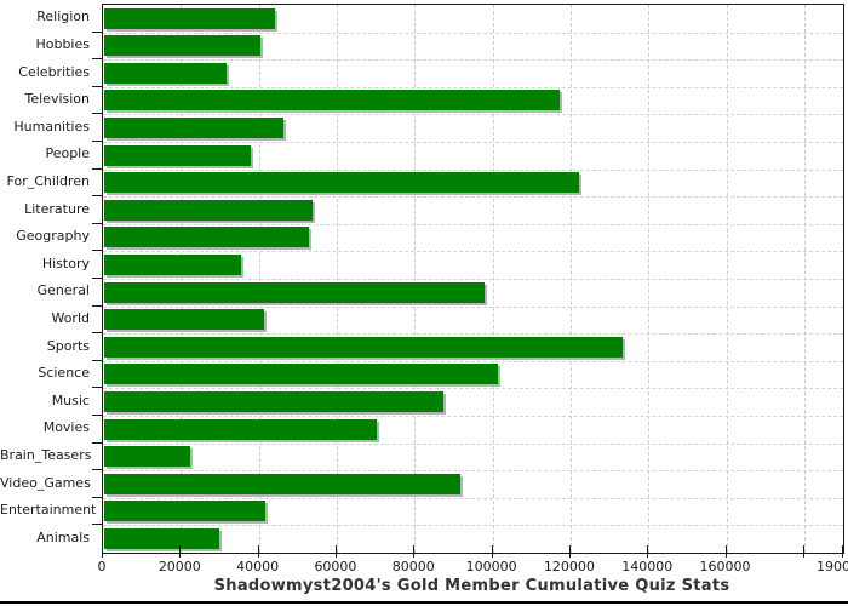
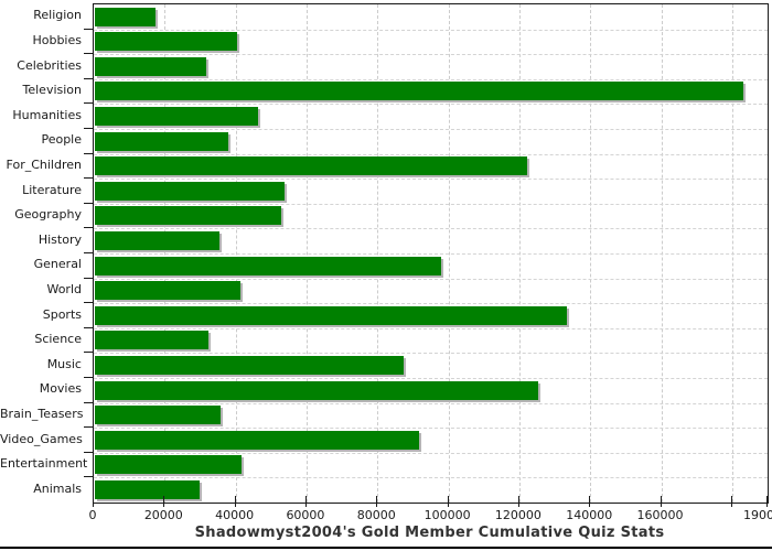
Religion: 44000 -> 17000
Television: 117000 -> 183000
Science: 101000 -> 32000
Movies: 70000 -> 125000
Brain_Teasers: 22000 -> 36000
